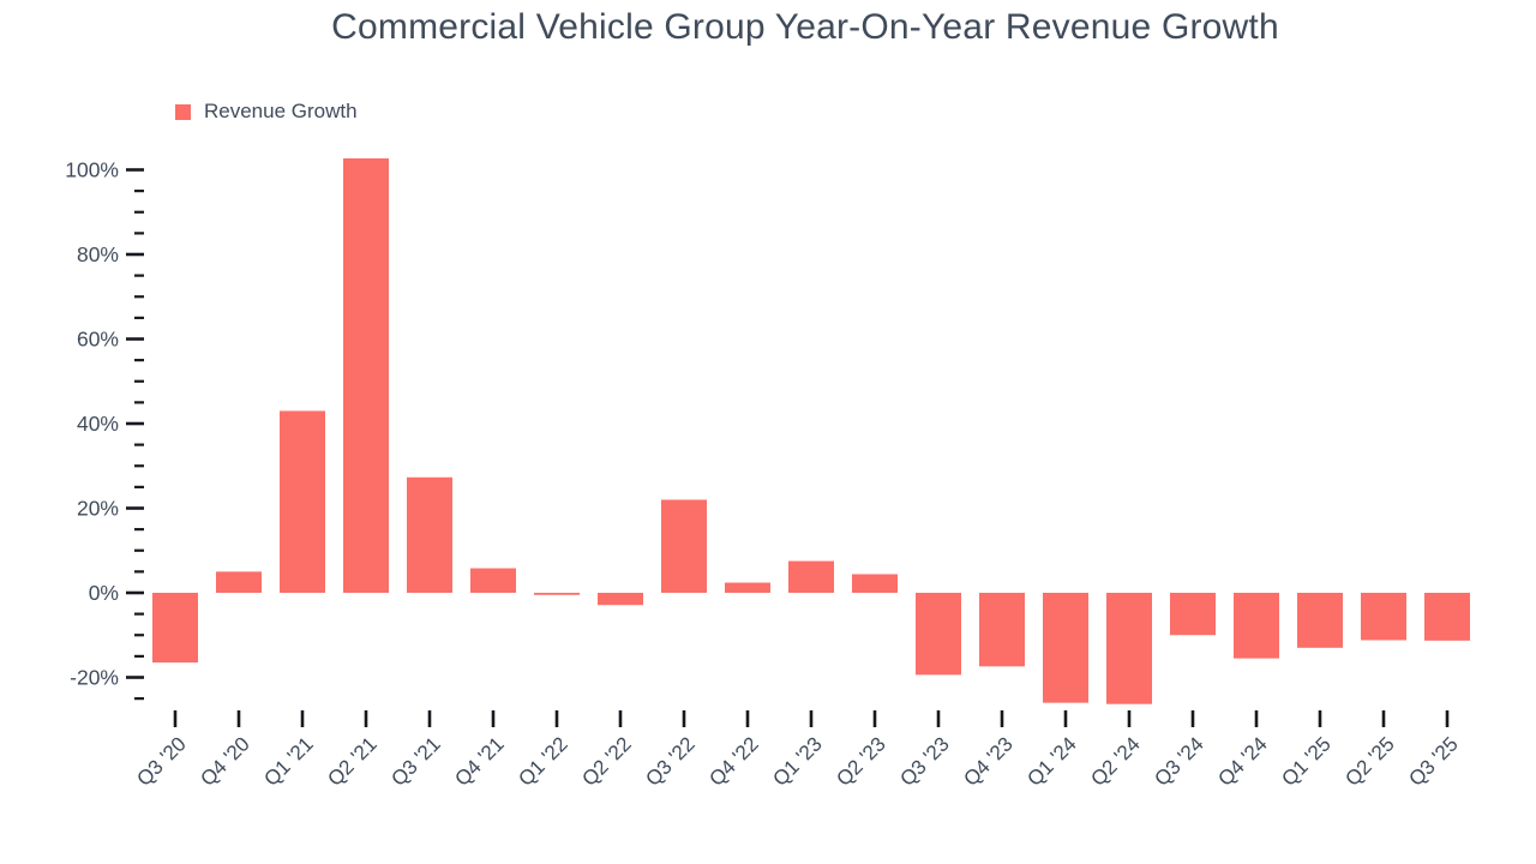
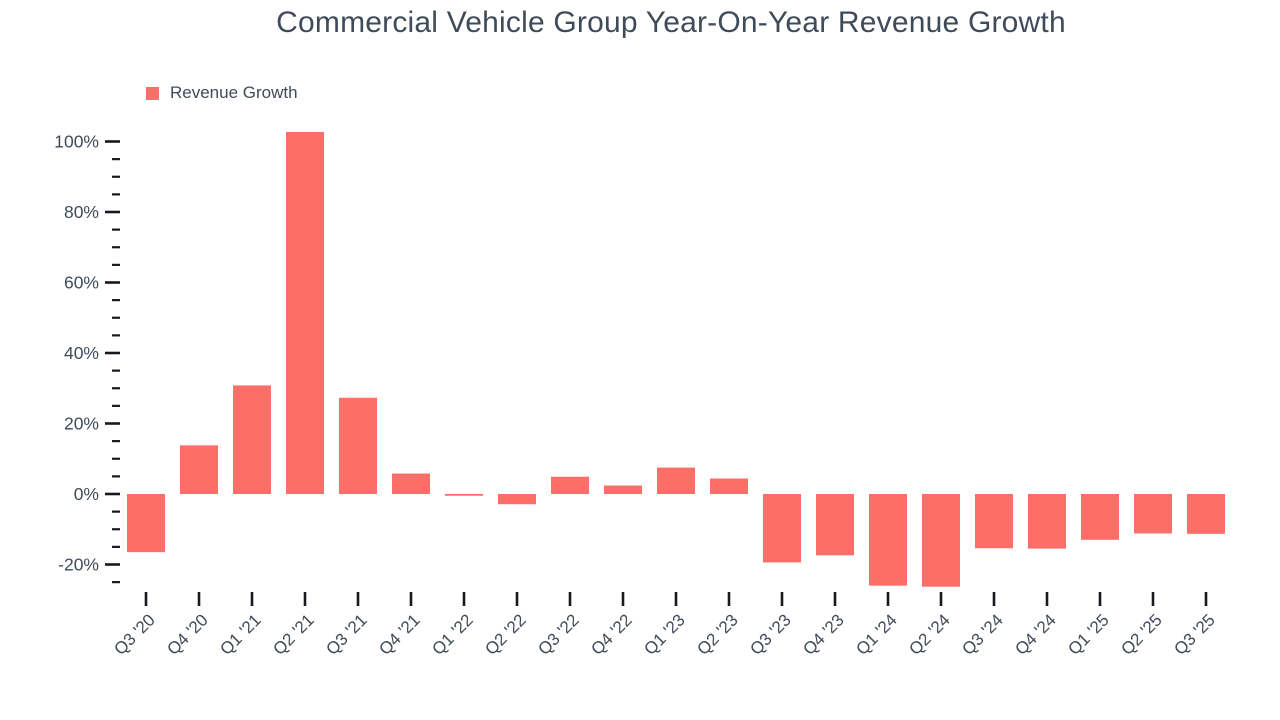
Q4 '20: 5% -> 14%
Q1 '21: 43% -> 31%
Q3 '22: 22% -> 5%
Q3 '24: -10% -> -15%
